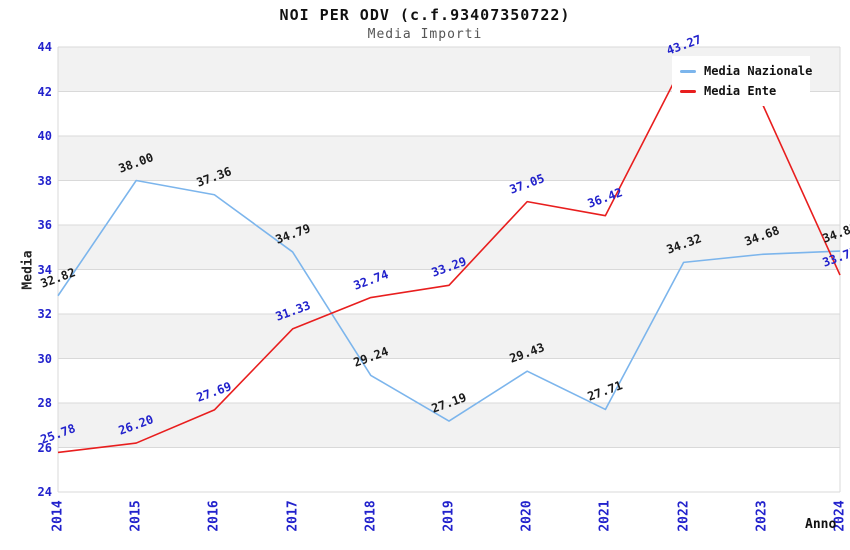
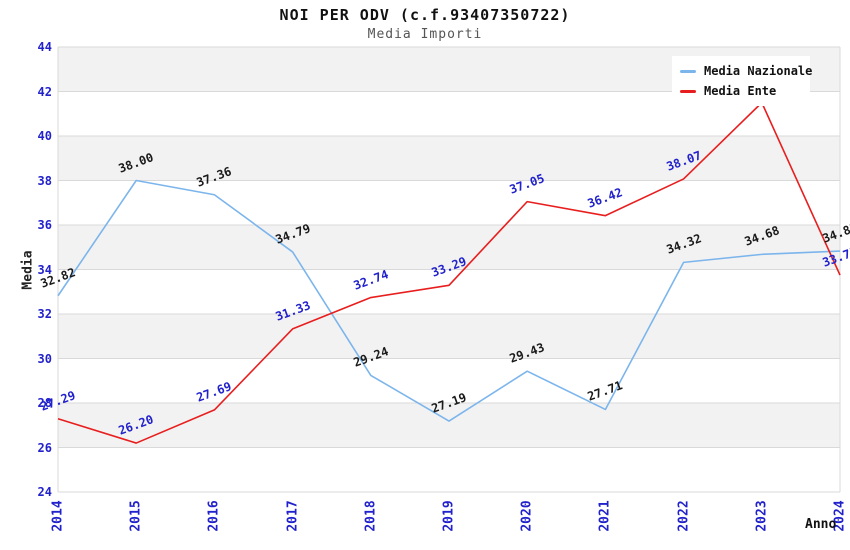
Media Ente/2014: 25.78 -> 27.29
Media Ente/2022: 43.27 -> 38.07
